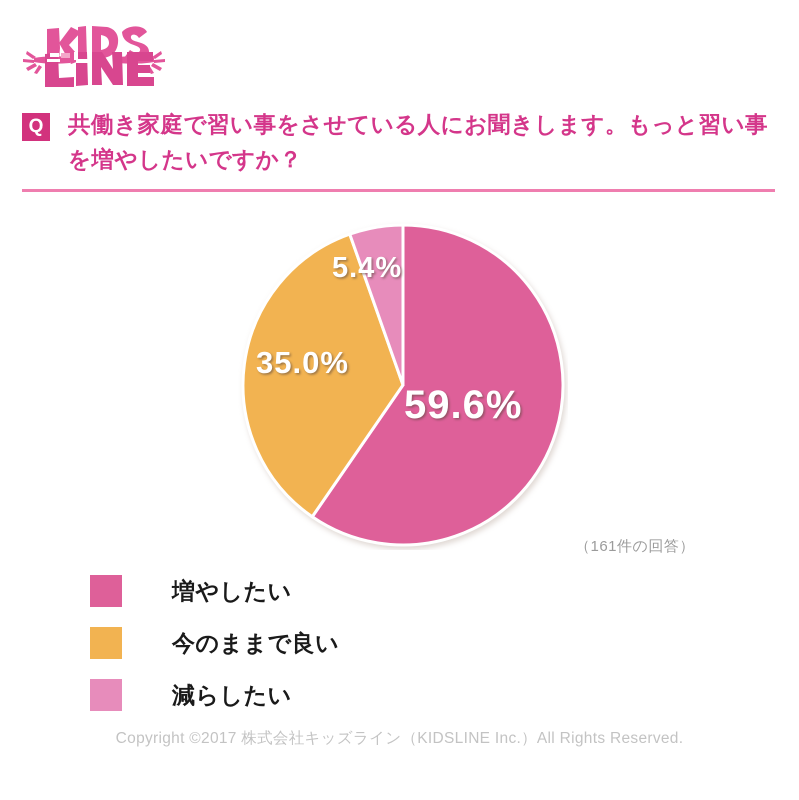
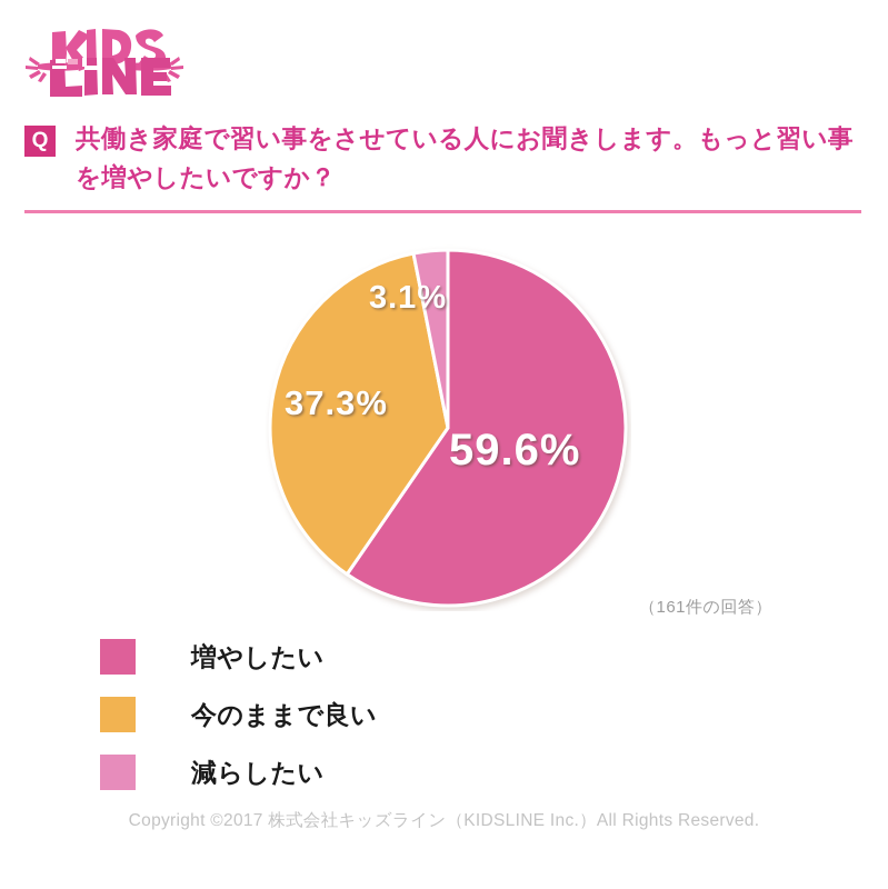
今のままで良い: 35.0% -> 37.3%
減らしたい: 5.4% -> 3.1%
